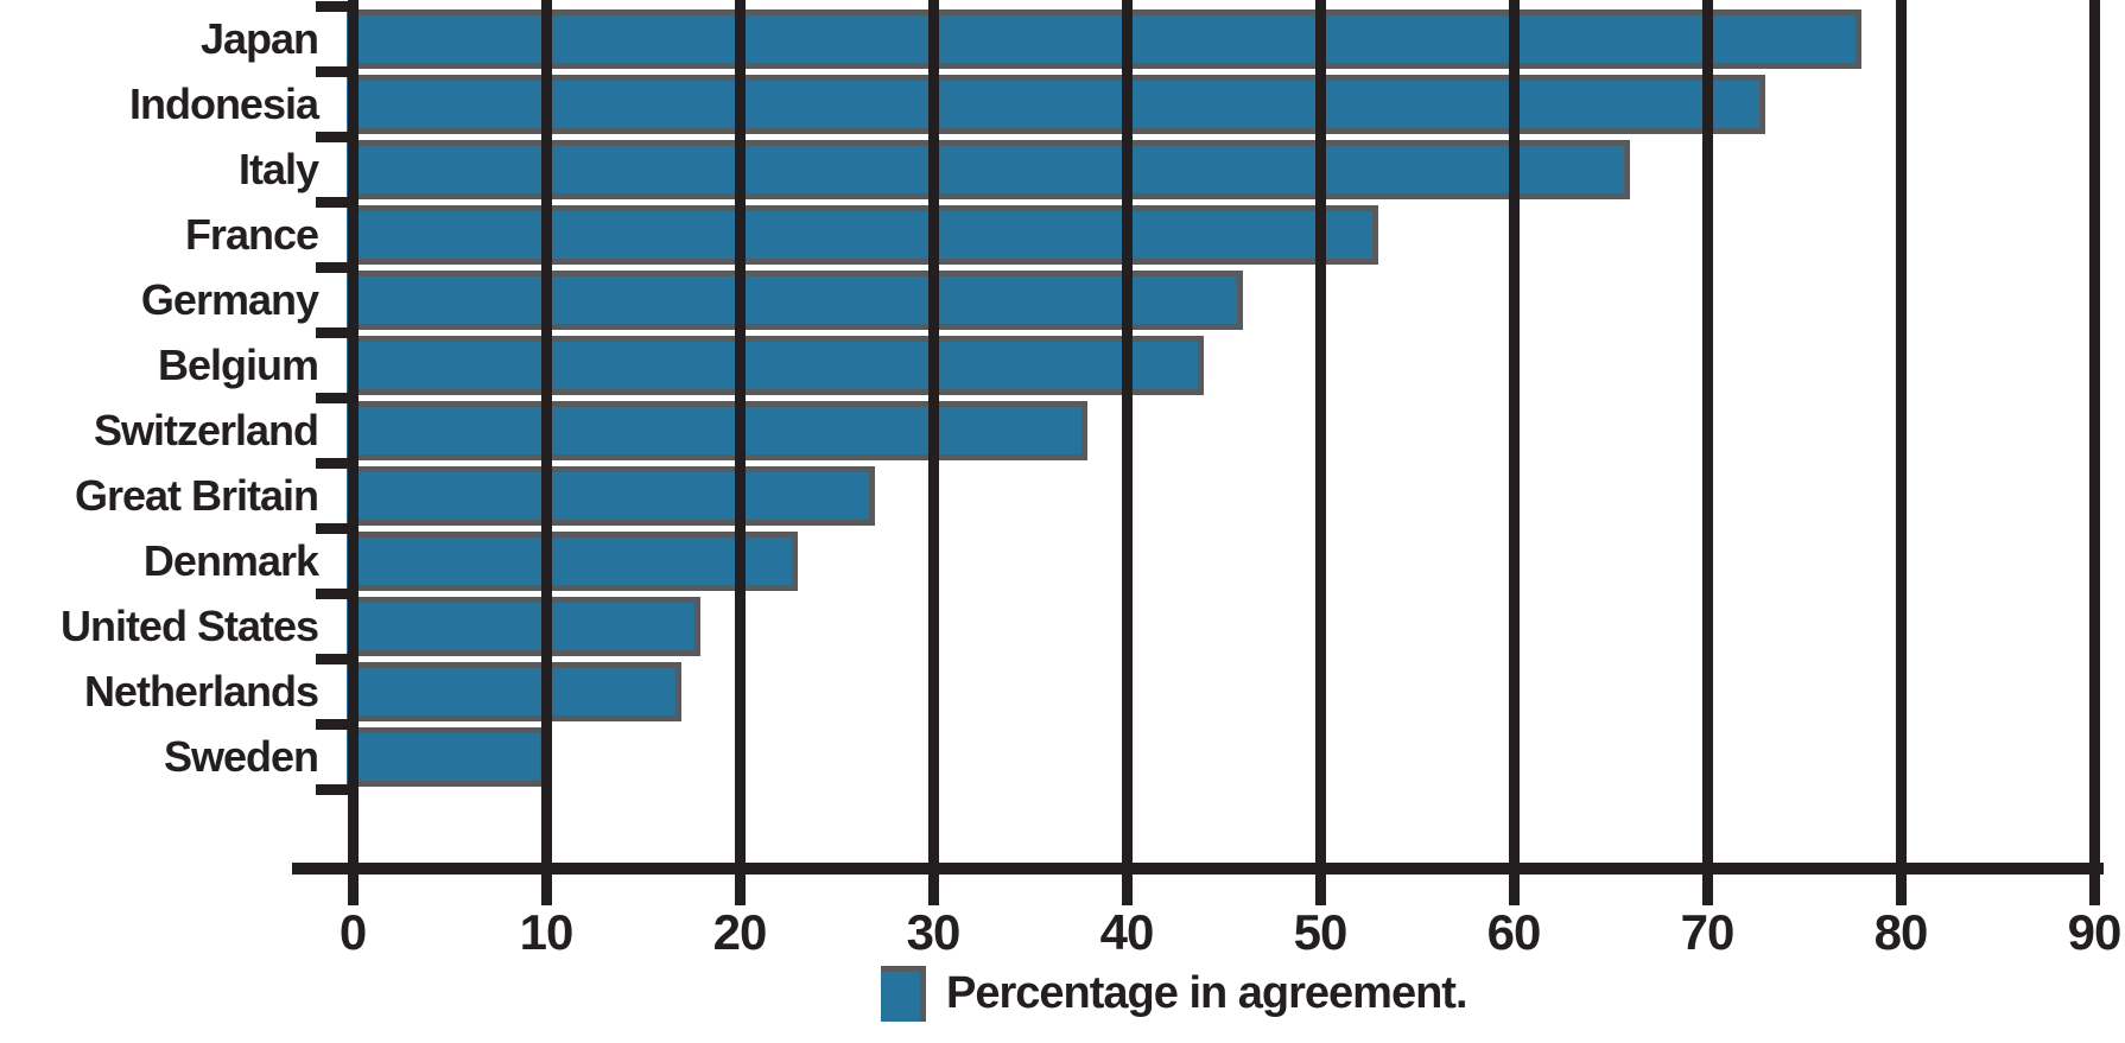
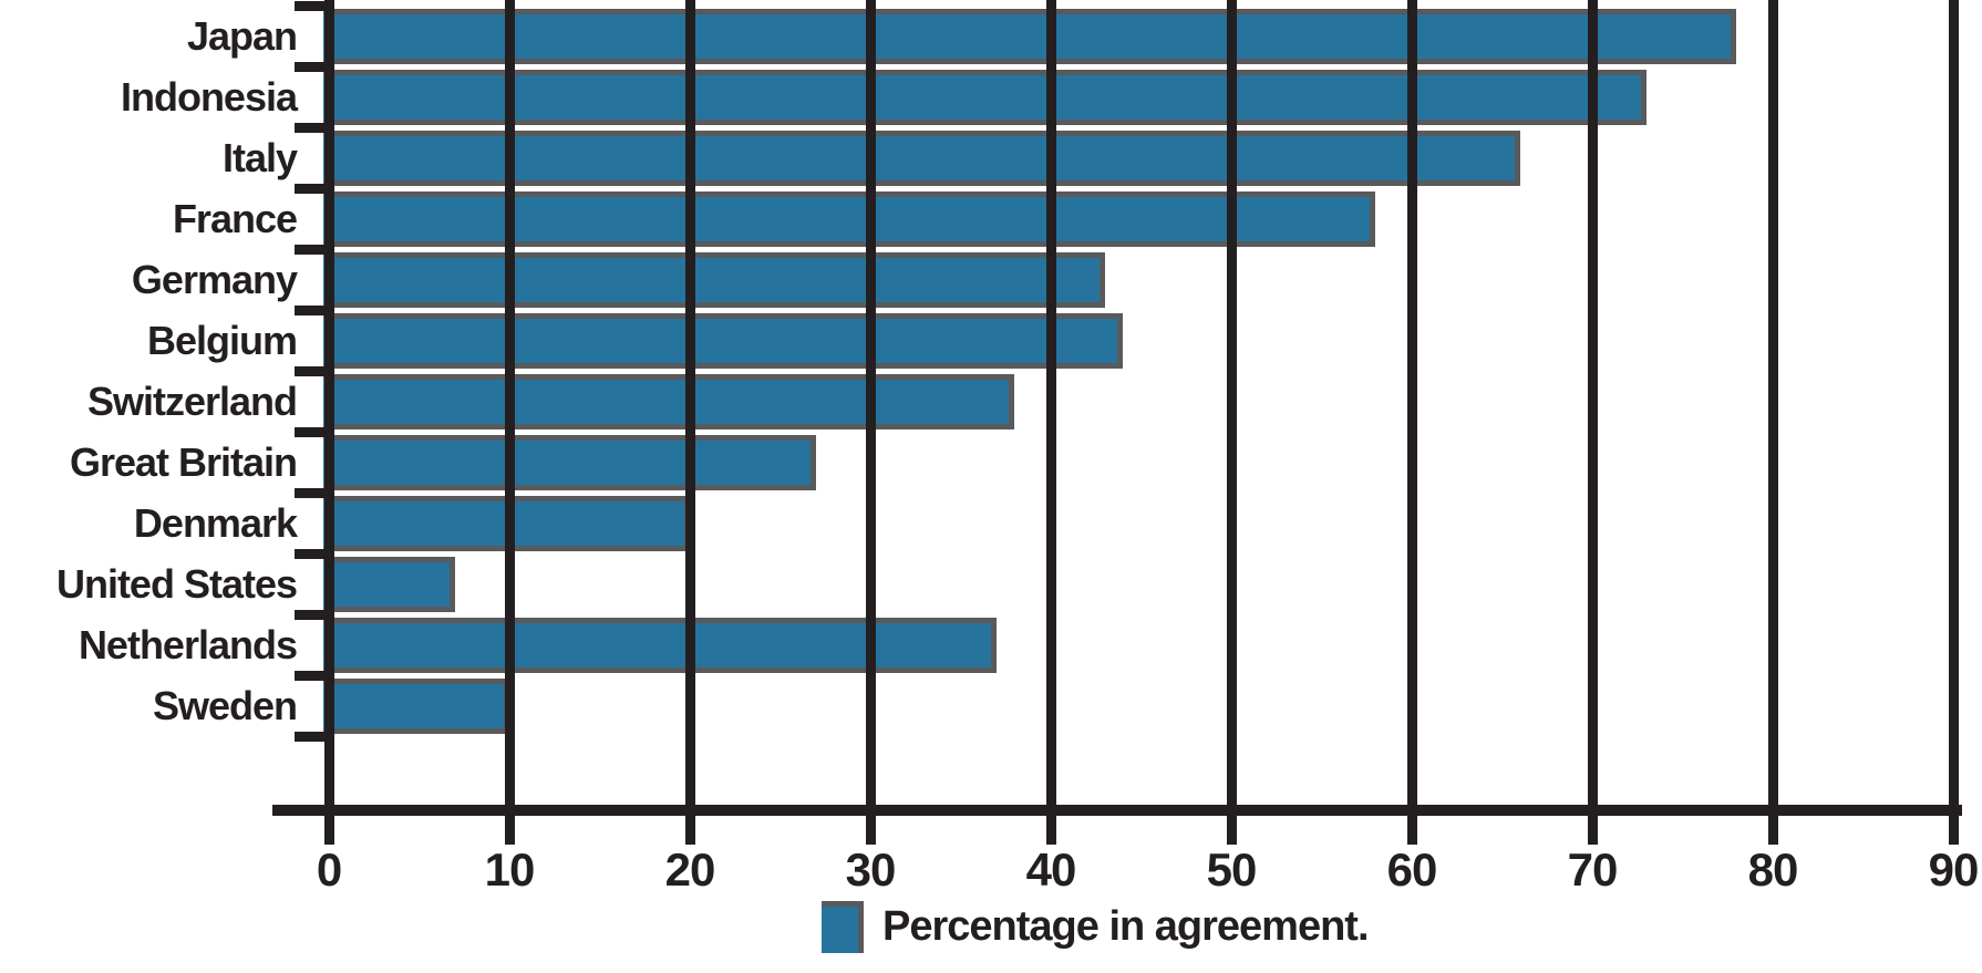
France: 53 -> 58
Germany: 46 -> 43
Denmark: 23 -> 20
United States: 18 -> 7
Netherlands: 17 -> 37
